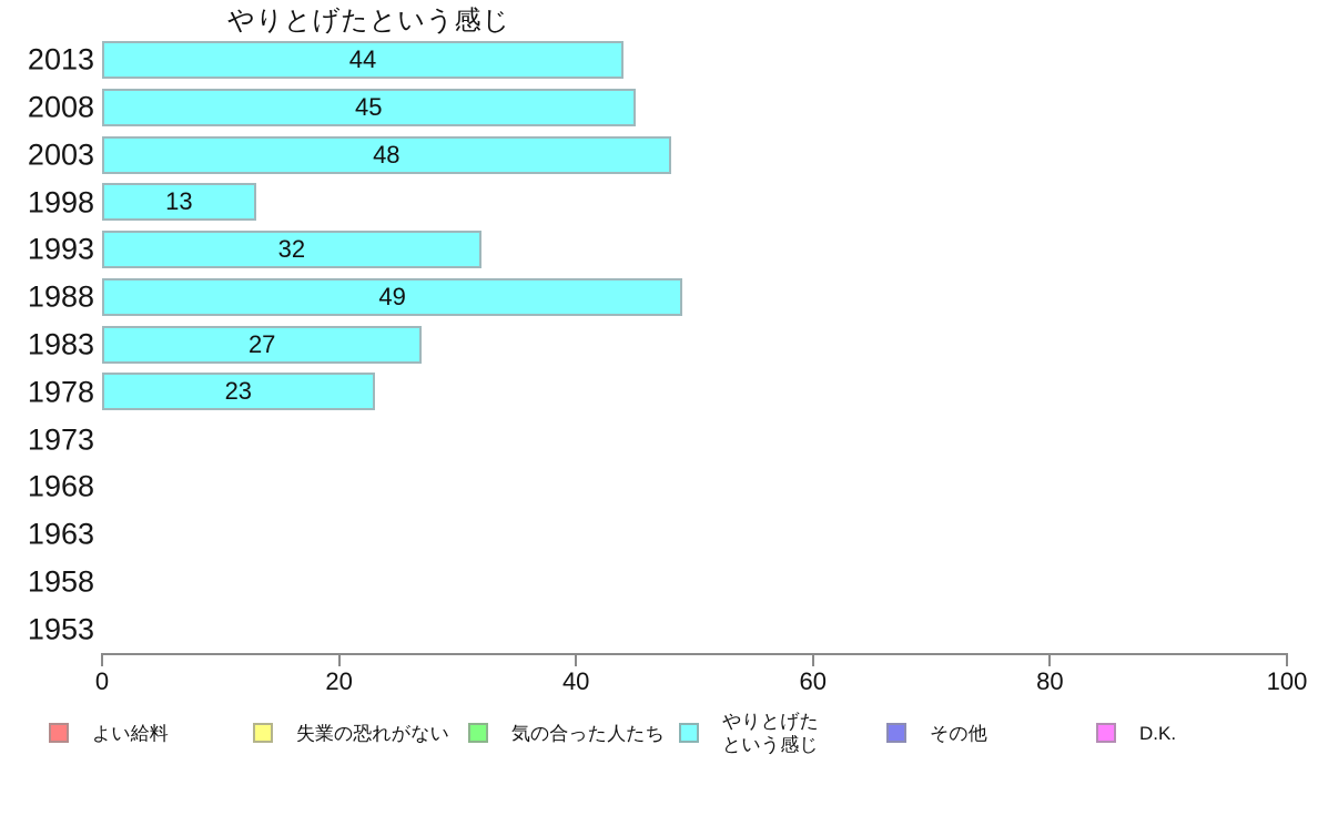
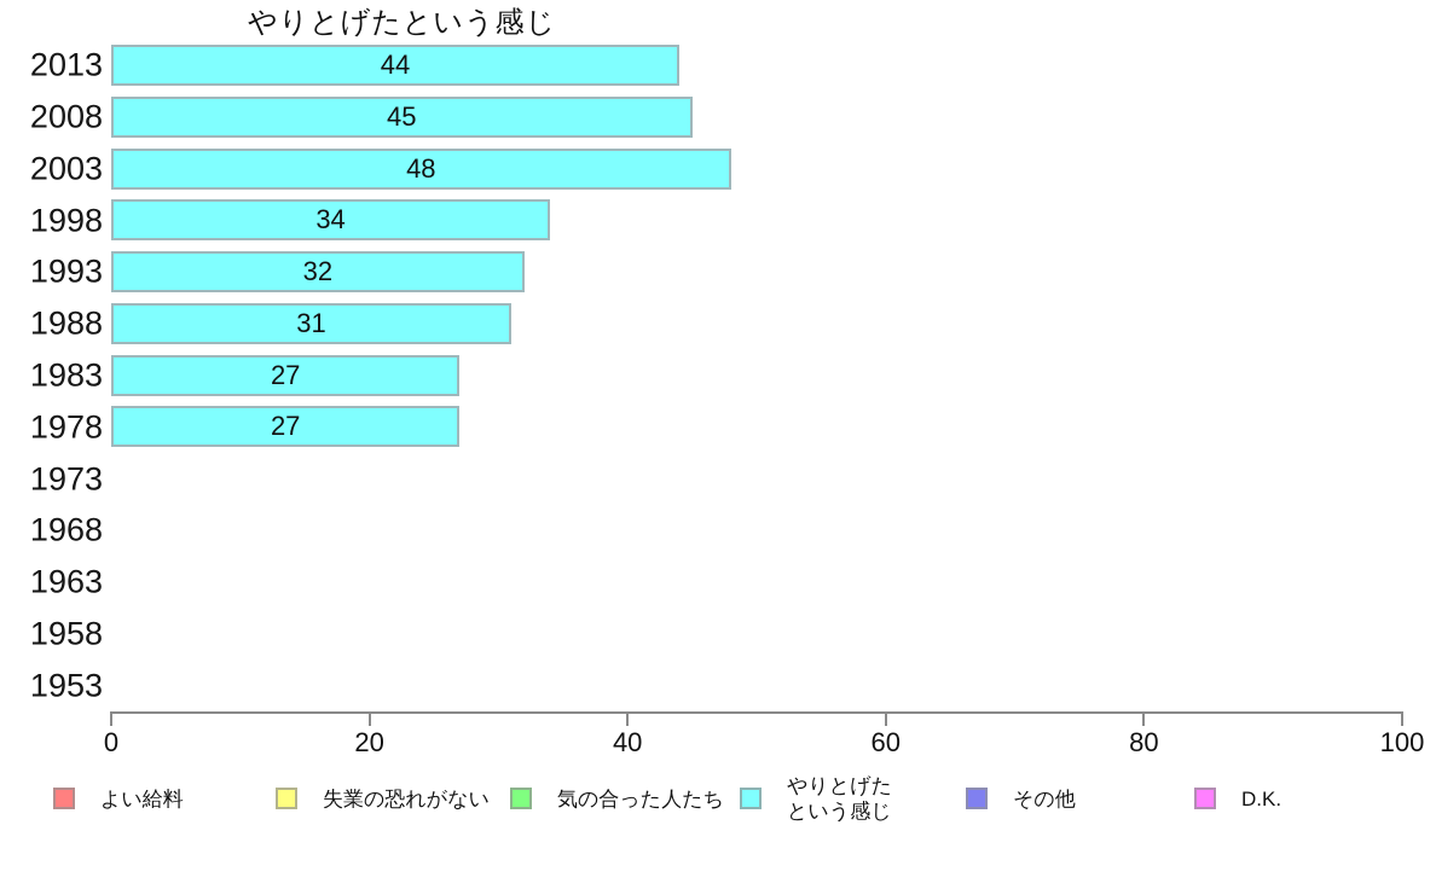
1998: 13 -> 34
1988: 49 -> 31
1978: 23 -> 27
